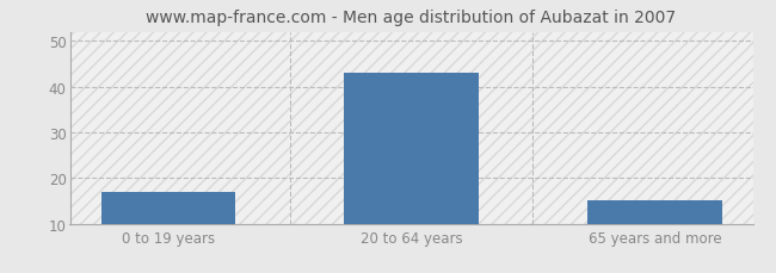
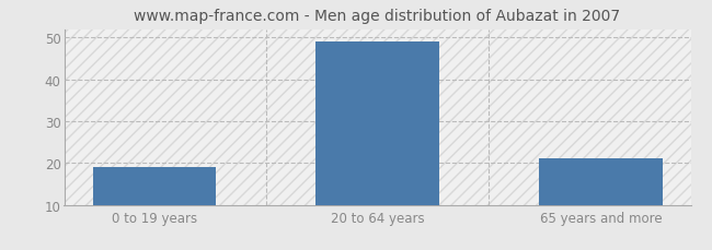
0 to 19 years: 17 -> 19
20 to 64 years: 43 -> 49
65 years and more: 15 -> 21
